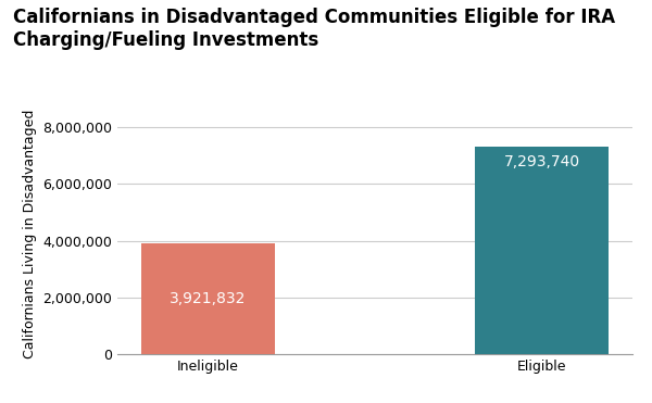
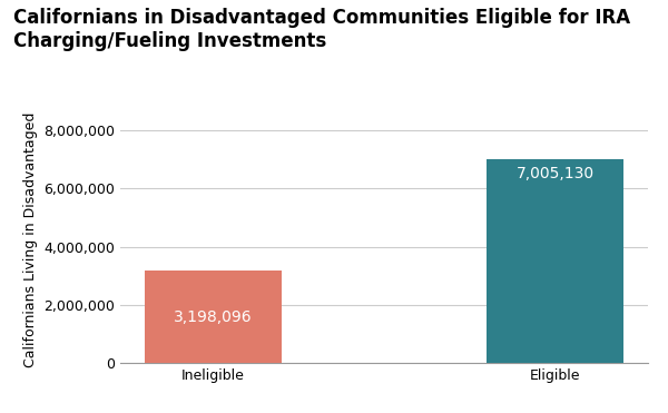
Ineligible: 3,921,832 -> 3,198,096
Eligible: 7,293,740 -> 7,005,130
